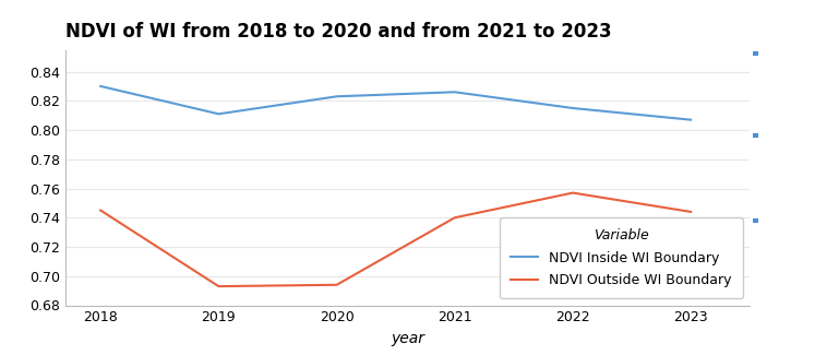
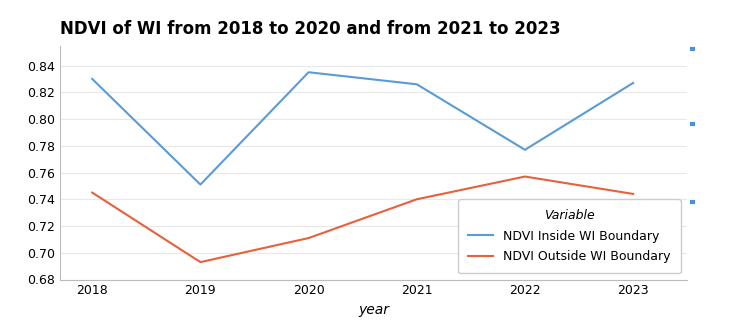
NDVI Inside WI Boundary/2019: 0.811 -> 0.751
NDVI Inside WI Boundary/2020: 0.823 -> 0.835
NDVI Outside WI Boundary/2020: 0.694 -> 0.711
NDVI Inside WI Boundary/2022: 0.815 -> 0.777
NDVI Inside WI Boundary/2023: 0.807 -> 0.827
